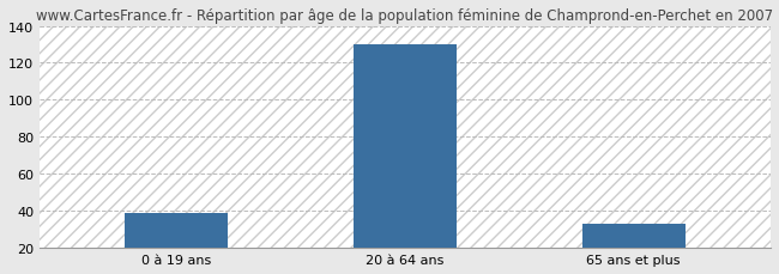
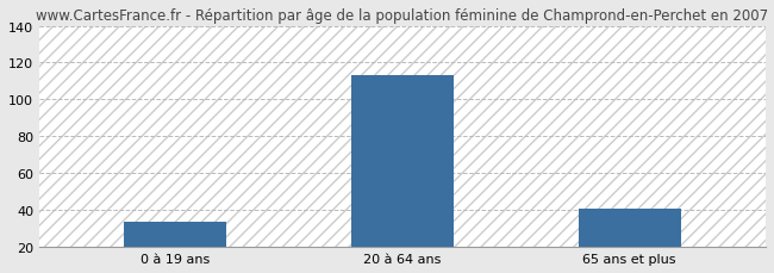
0 à 19 ans: 39 -> 34
20 à 64 ans: 130 -> 113
65 ans et plus: 33 -> 41
